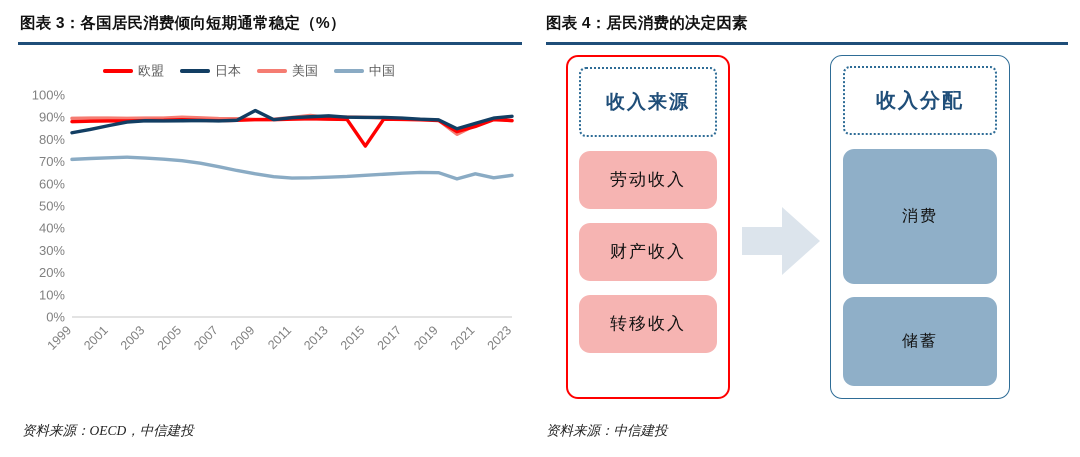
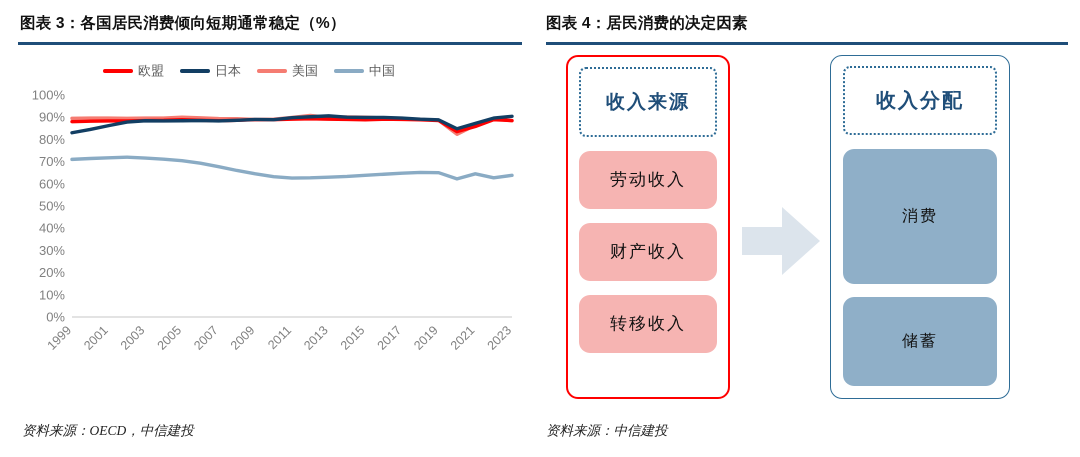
日本/2009: 93% -> 89%
欧盟/2015: 77% -> 89%
